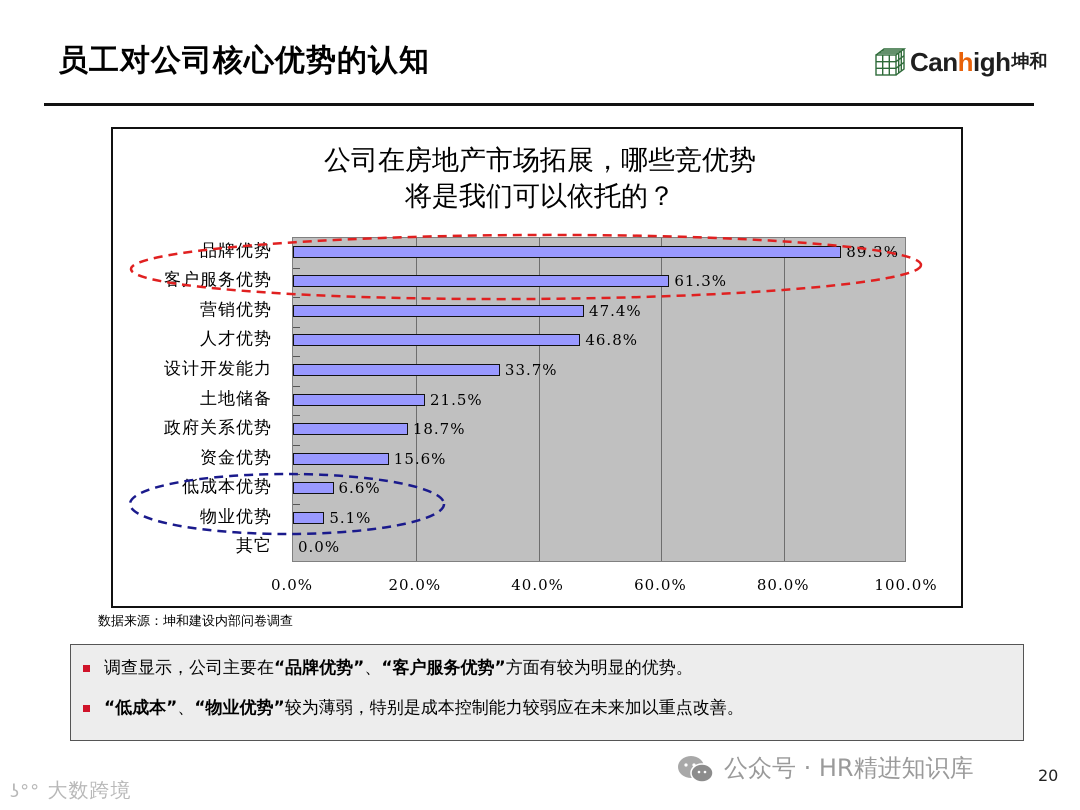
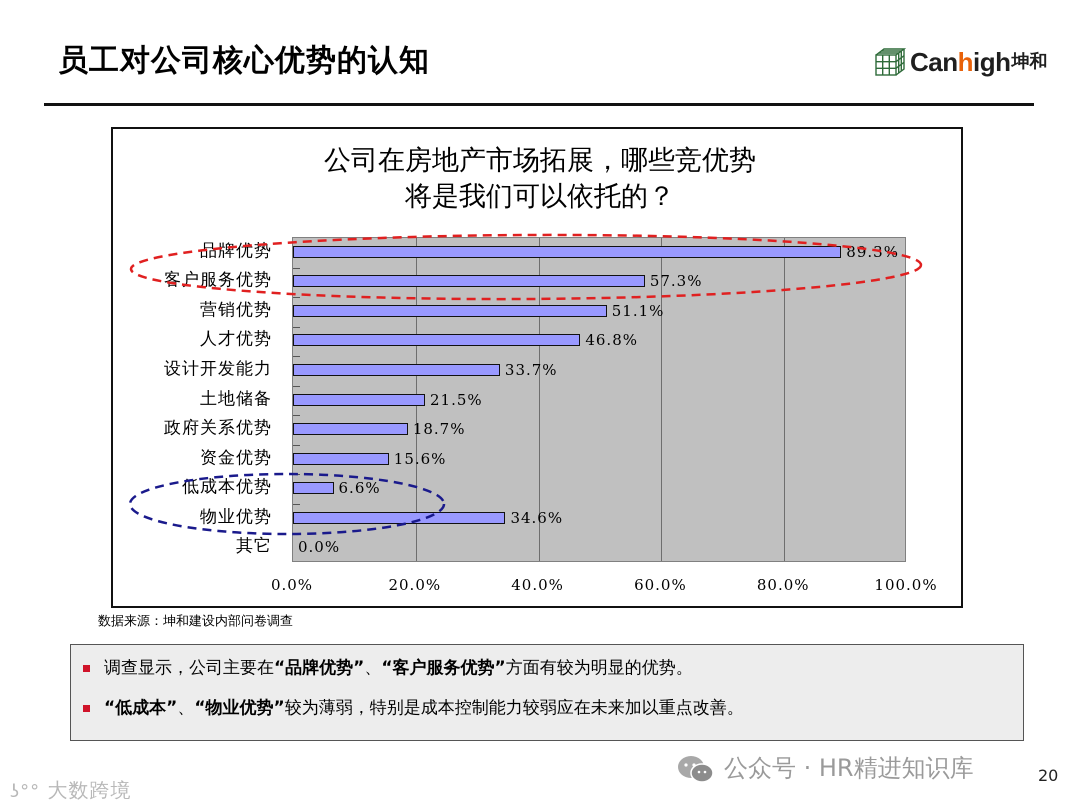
客户服务优势: 61.3% -> 57.3%
营销优势: 47.4% -> 51.1%
物业优势: 5.1% -> 34.6%
